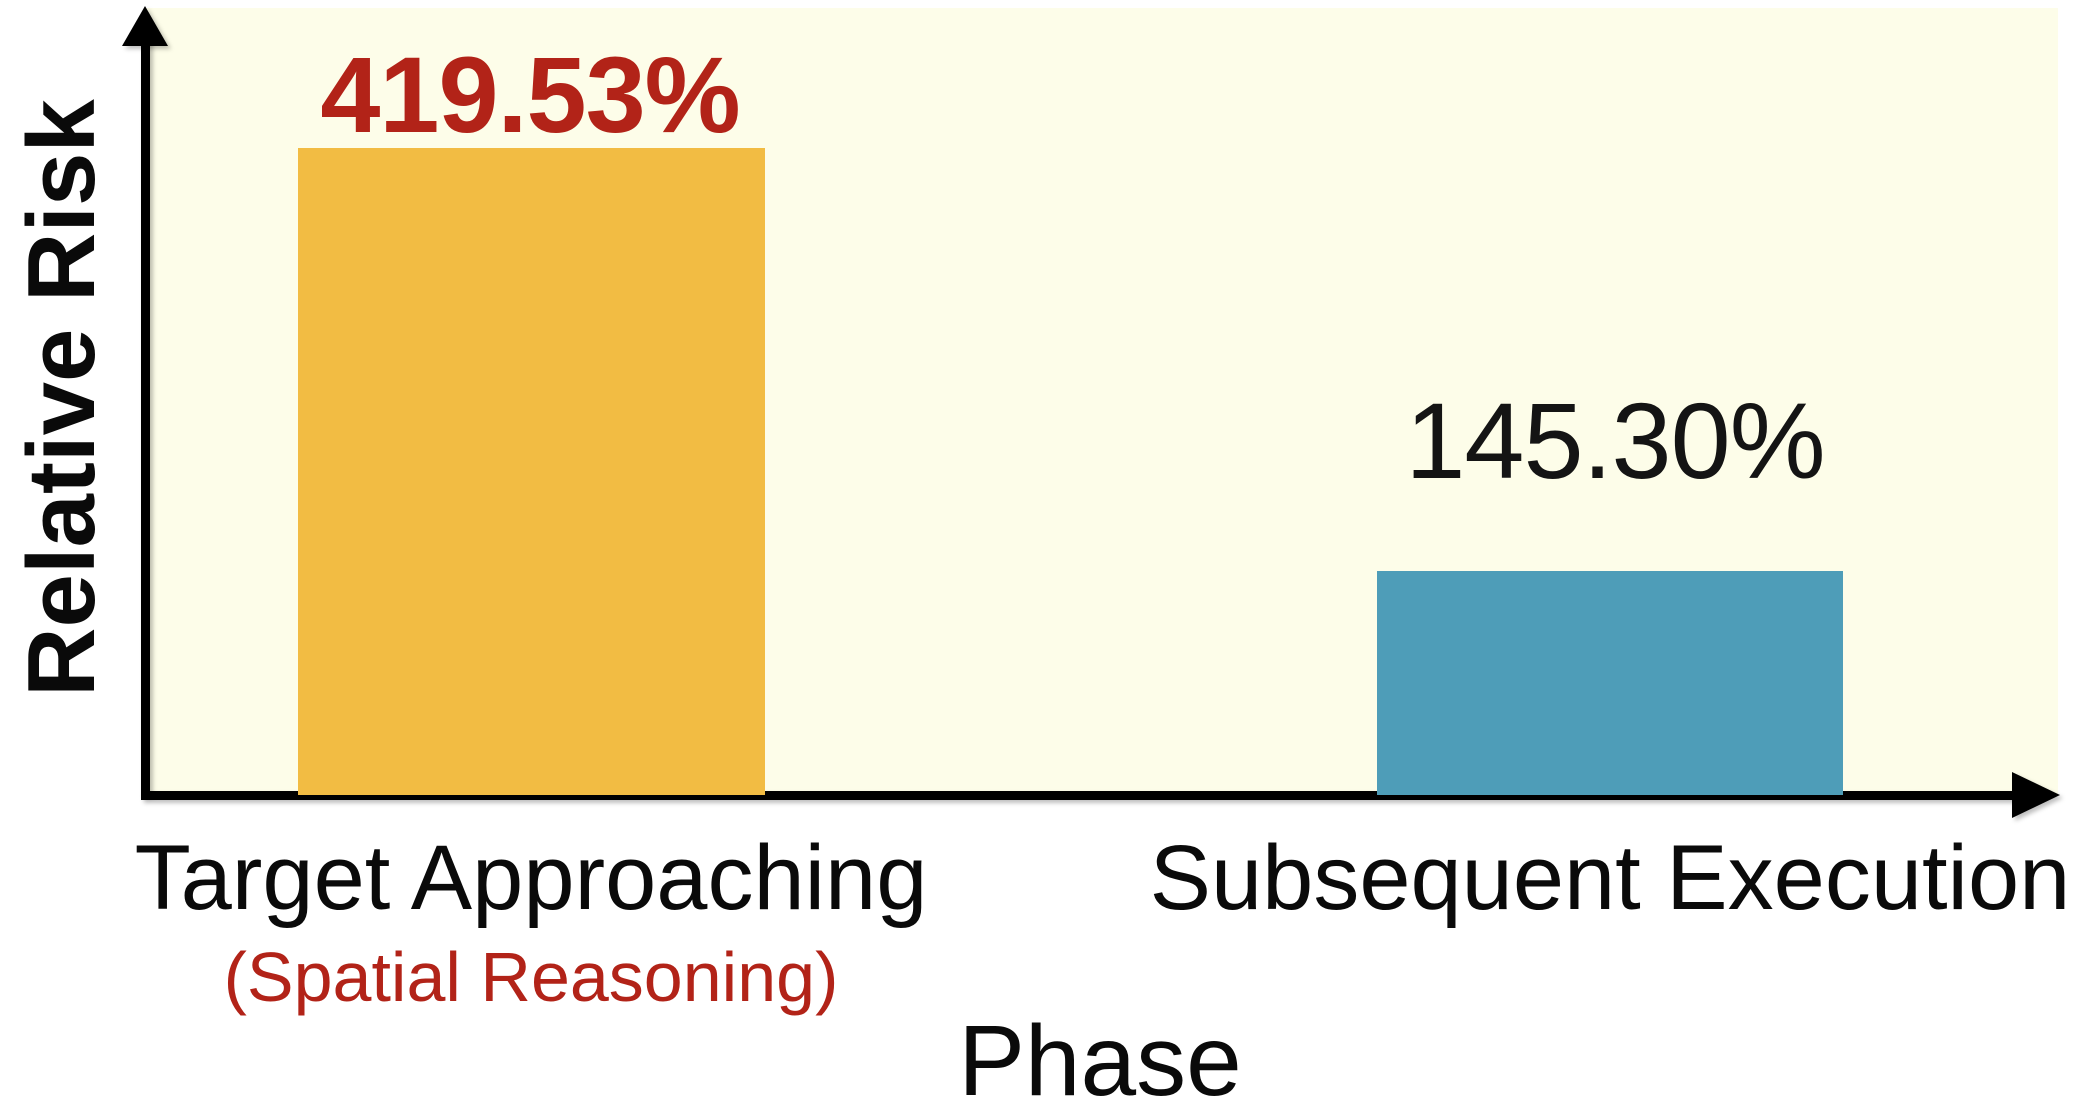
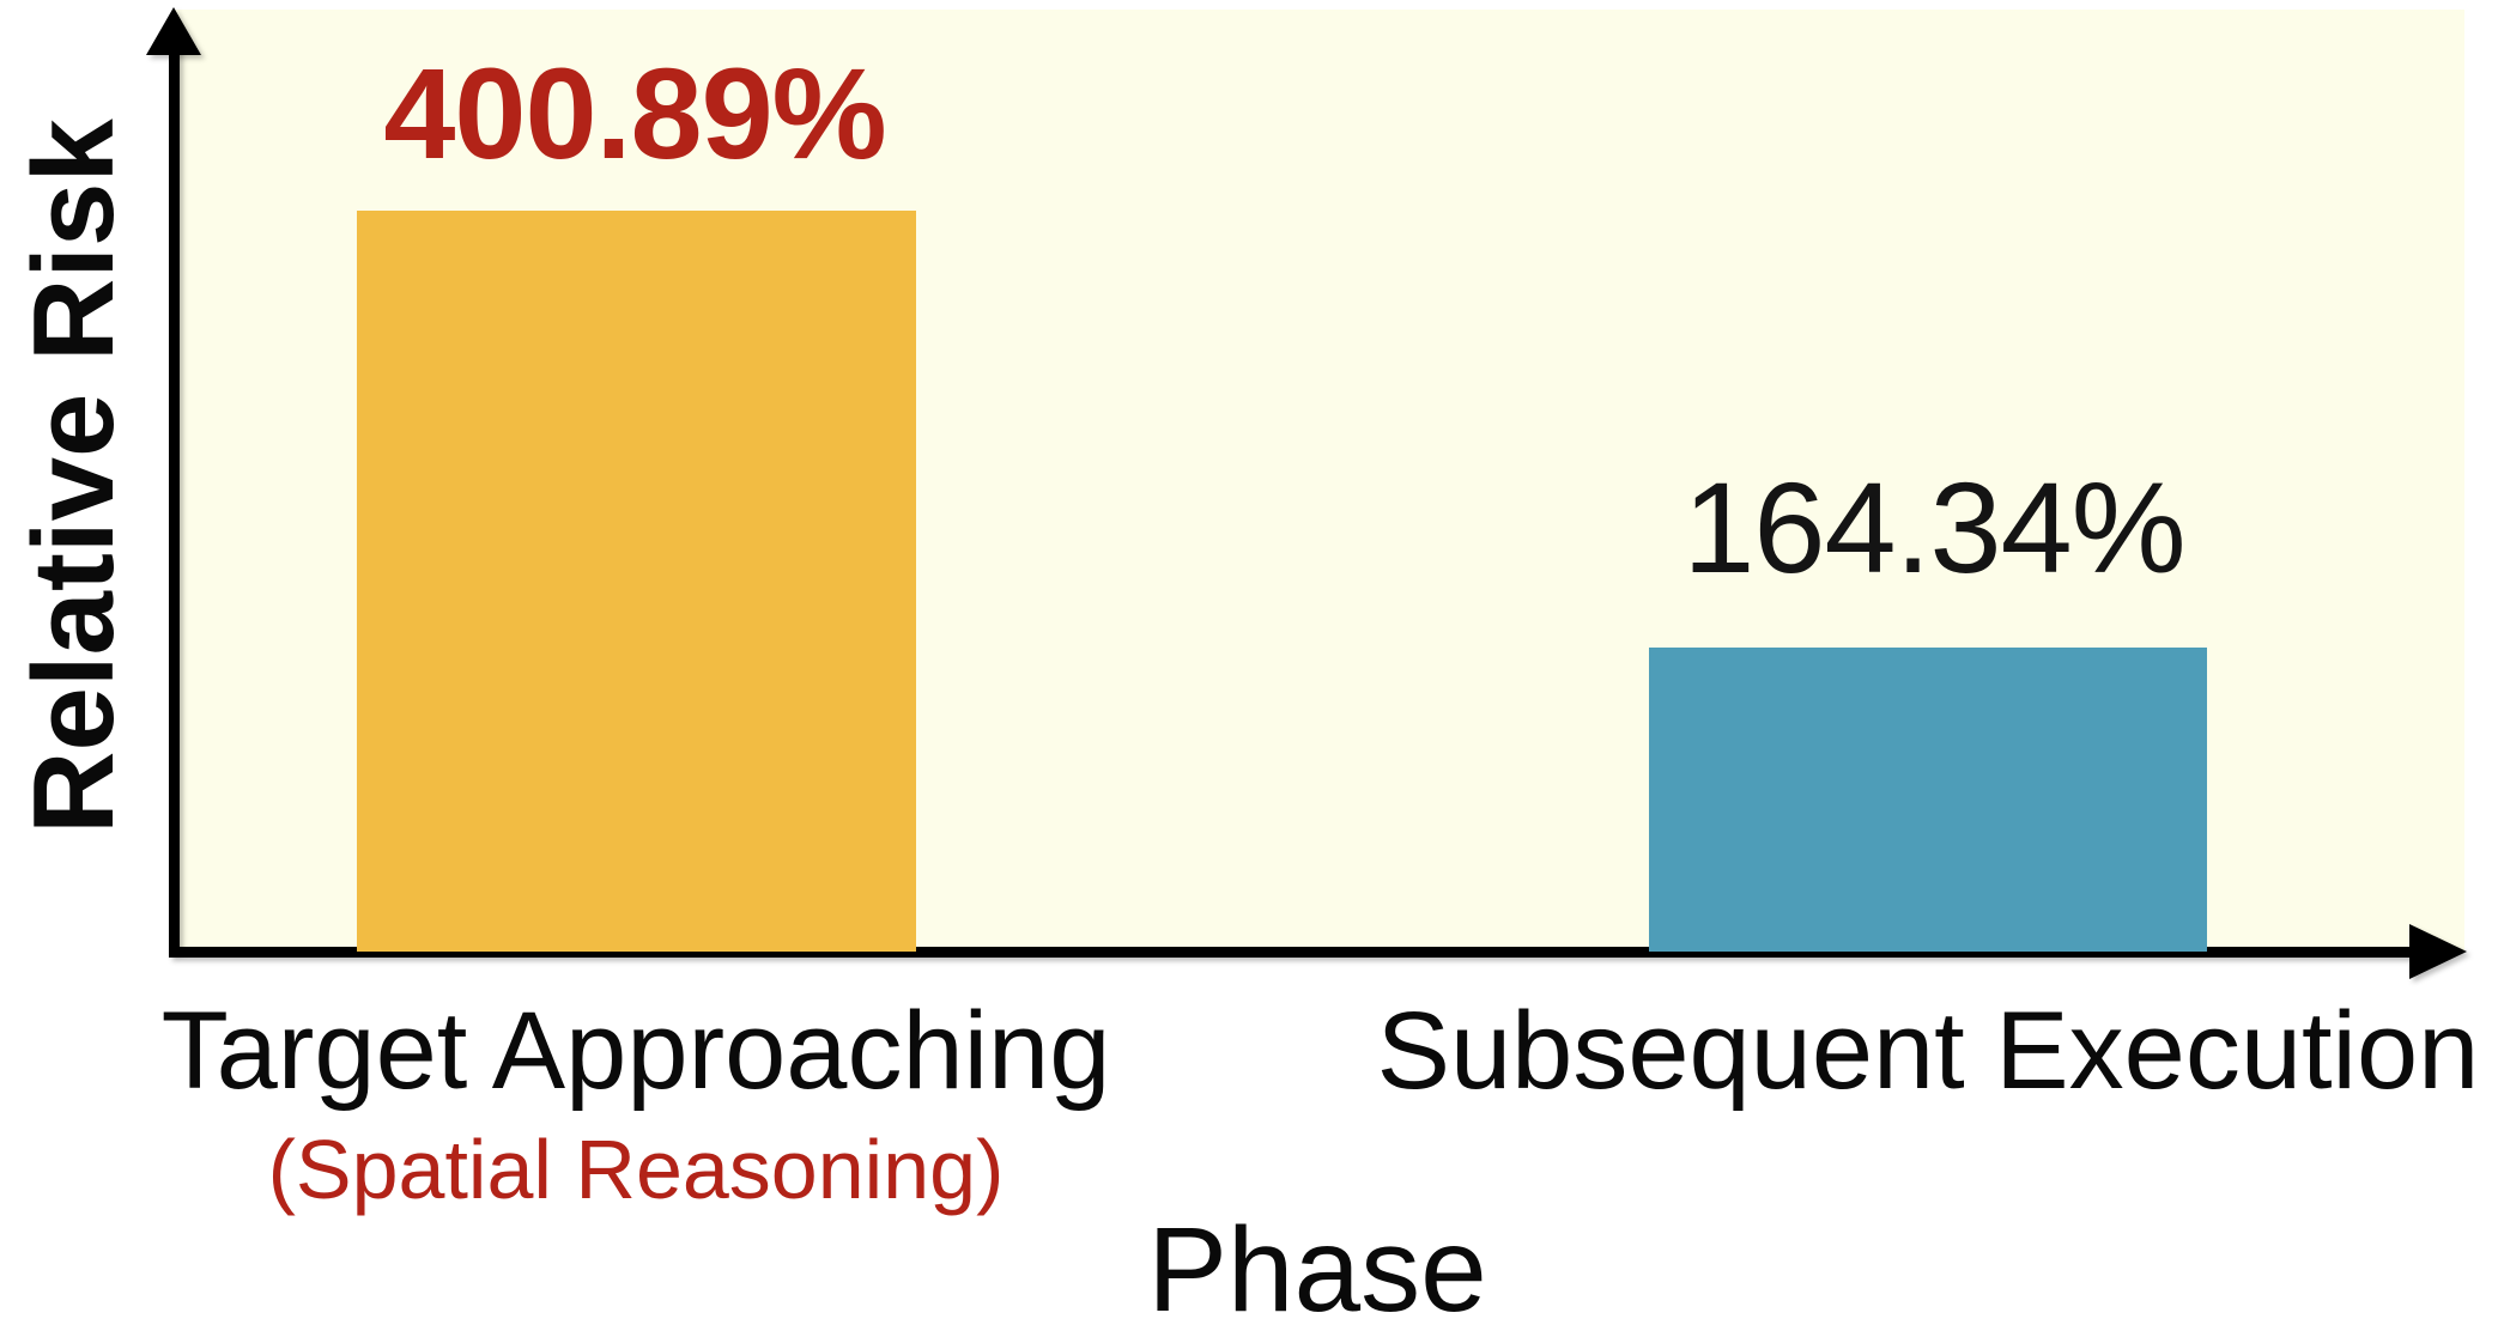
Target Approaching: 419.53% -> 400.89%
Subsequent Execution: 145.30% -> 164.34%
